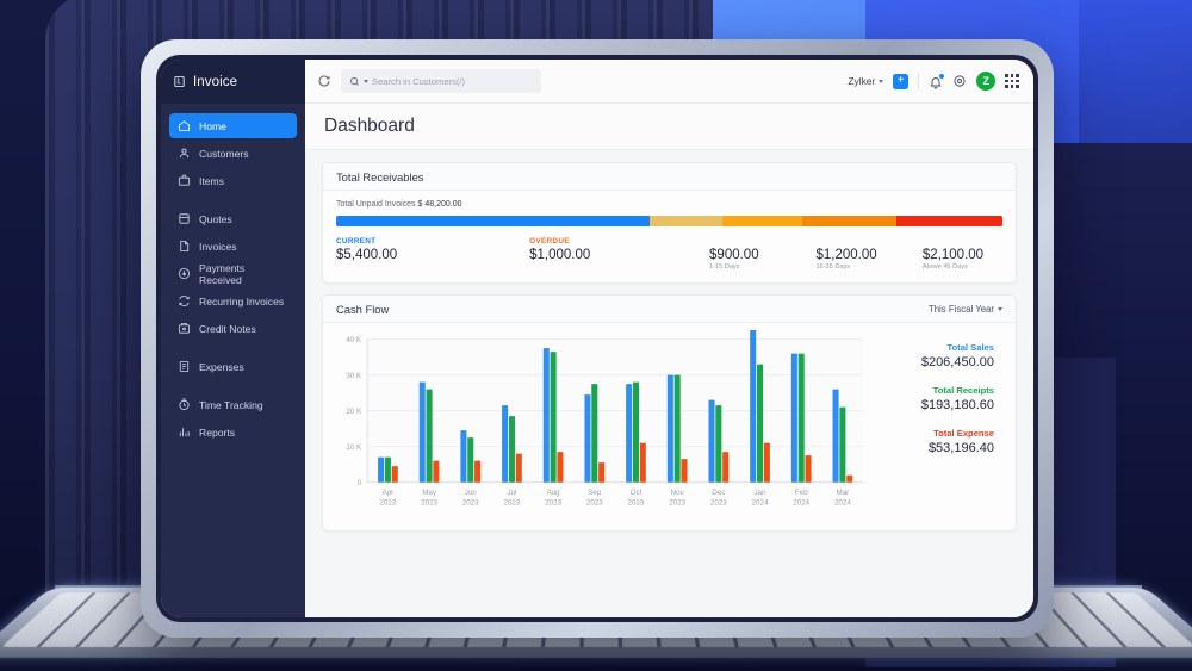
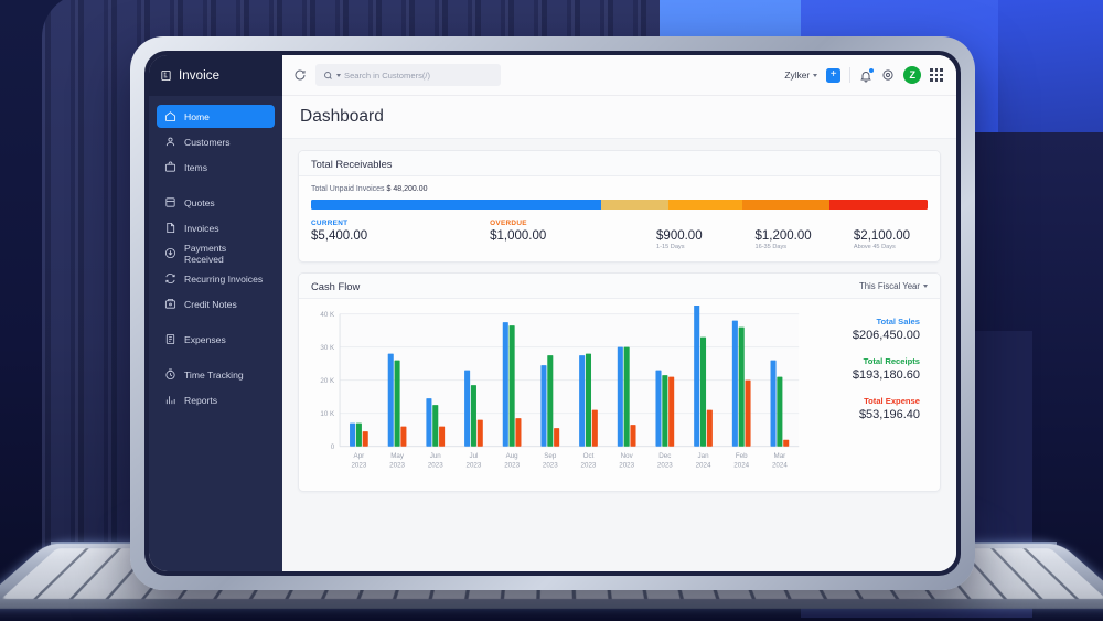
Total Sales/Jul 2023: 22K -> 23K
Total Expense/Dec 2023: 8K -> 21K
Total Sales/Feb 2024: 36K -> 38K
Total Expense/Feb 2024: 8K -> 20K
